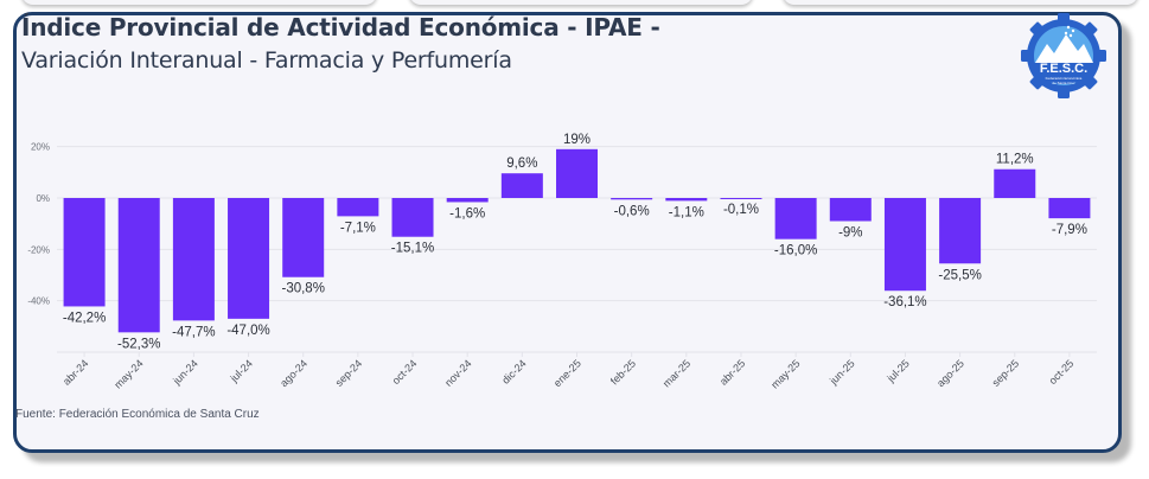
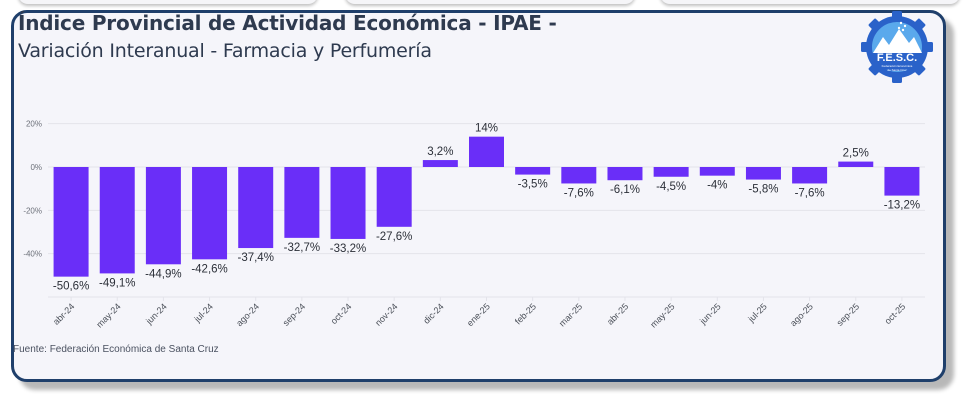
abr-24: -42,2% -> -50,6%
may-24: -52,3% -> -49,1%
jun-24: -47,7% -> -44,9%
jul-24: -47,0% -> -42,6%
ago-24: -30,8% -> -37,4%
sep-24: -7,1% -> -32,7%
oct-24: -15,1% -> -33,2%
nov-24: -1,6% -> -27,6%
dic-24: 9,6% -> 3,2%
ene-25: 19% -> 14%
feb-25: -0,6% -> -3,5%
mar-25: -1,1% -> -7,6%
abr-25: -0,1% -> -6,1%
may-25: -16,0% -> -4,5%
jun-25: -9% -> -4%
jul-25: -36,1% -> -5,8%
ago-25: -25,5% -> -7,6%
sep-25: 11,2% -> 2,5%
oct-25: -7,9% -> -13,2%
